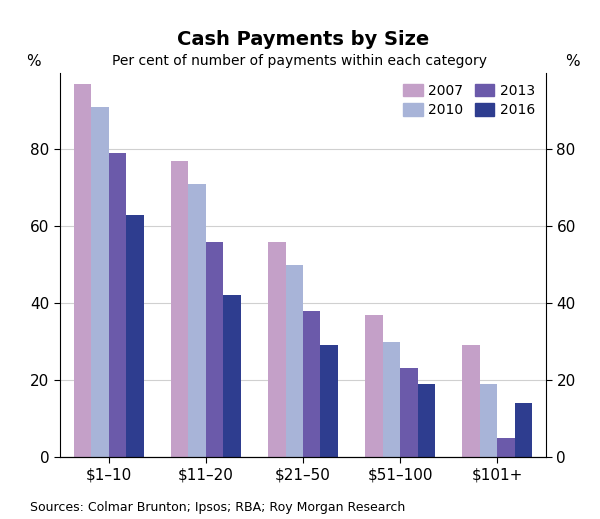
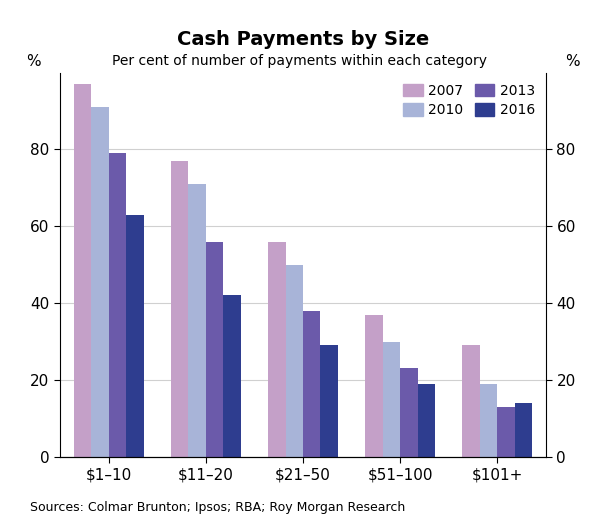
2013/$101+: 5 -> 13
